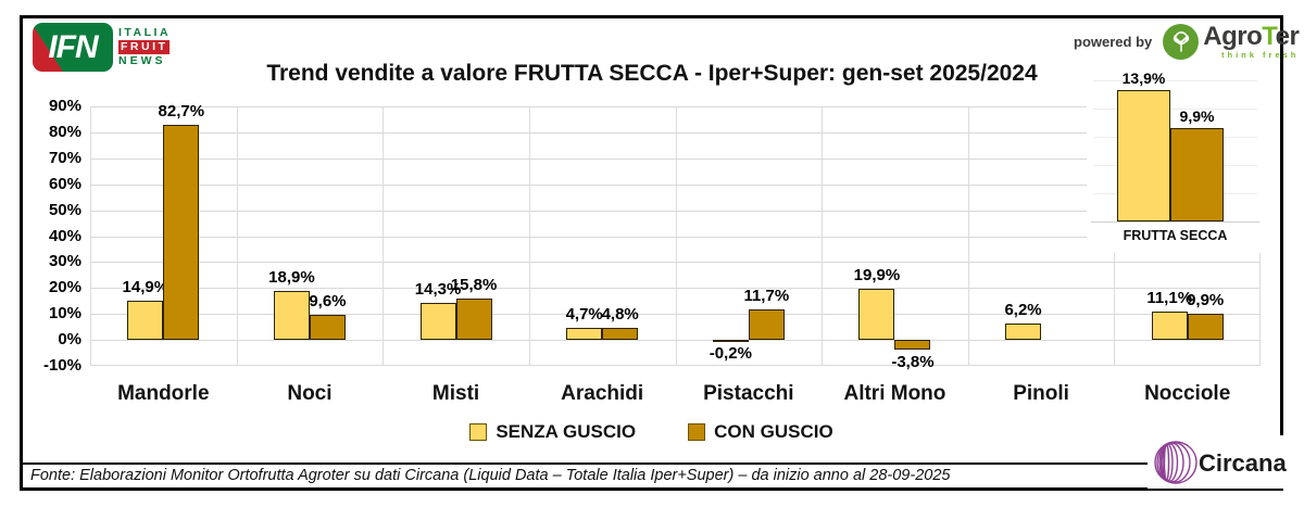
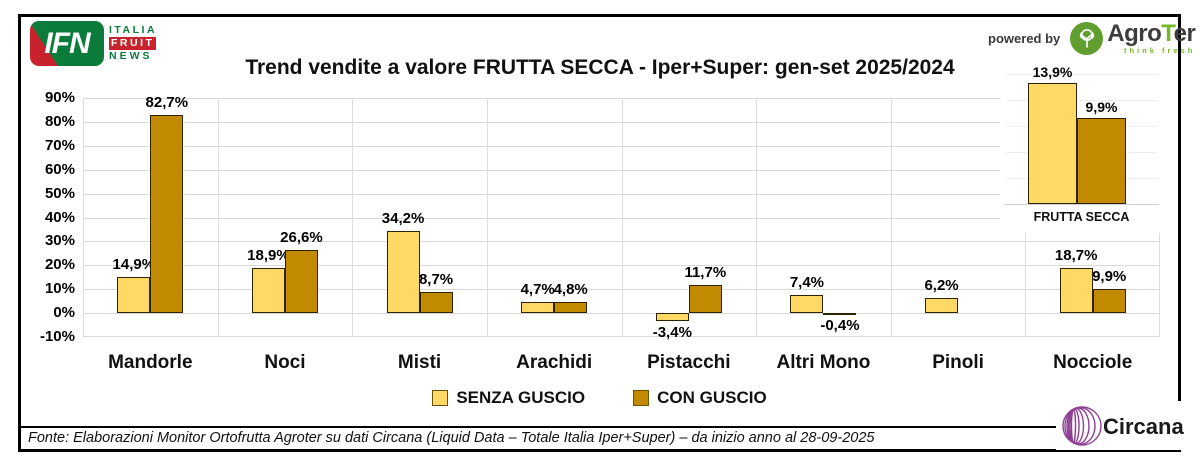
CON GUSCIO/Noci: 9,6% -> 26,6%
SENZA GUSCIO/Misti: 14,3% -> 34,2%
CON GUSCIO/Misti: 15,8% -> 8,7%
SENZA GUSCIO/Pistacchi: -0,2% -> -3,4%
SENZA GUSCIO/Altri Mono: 19,9% -> 7,4%
CON GUSCIO/Altri Mono: -3,8% -> -0,4%
SENZA GUSCIO/Nocciole: 11,1% -> 18,7%
